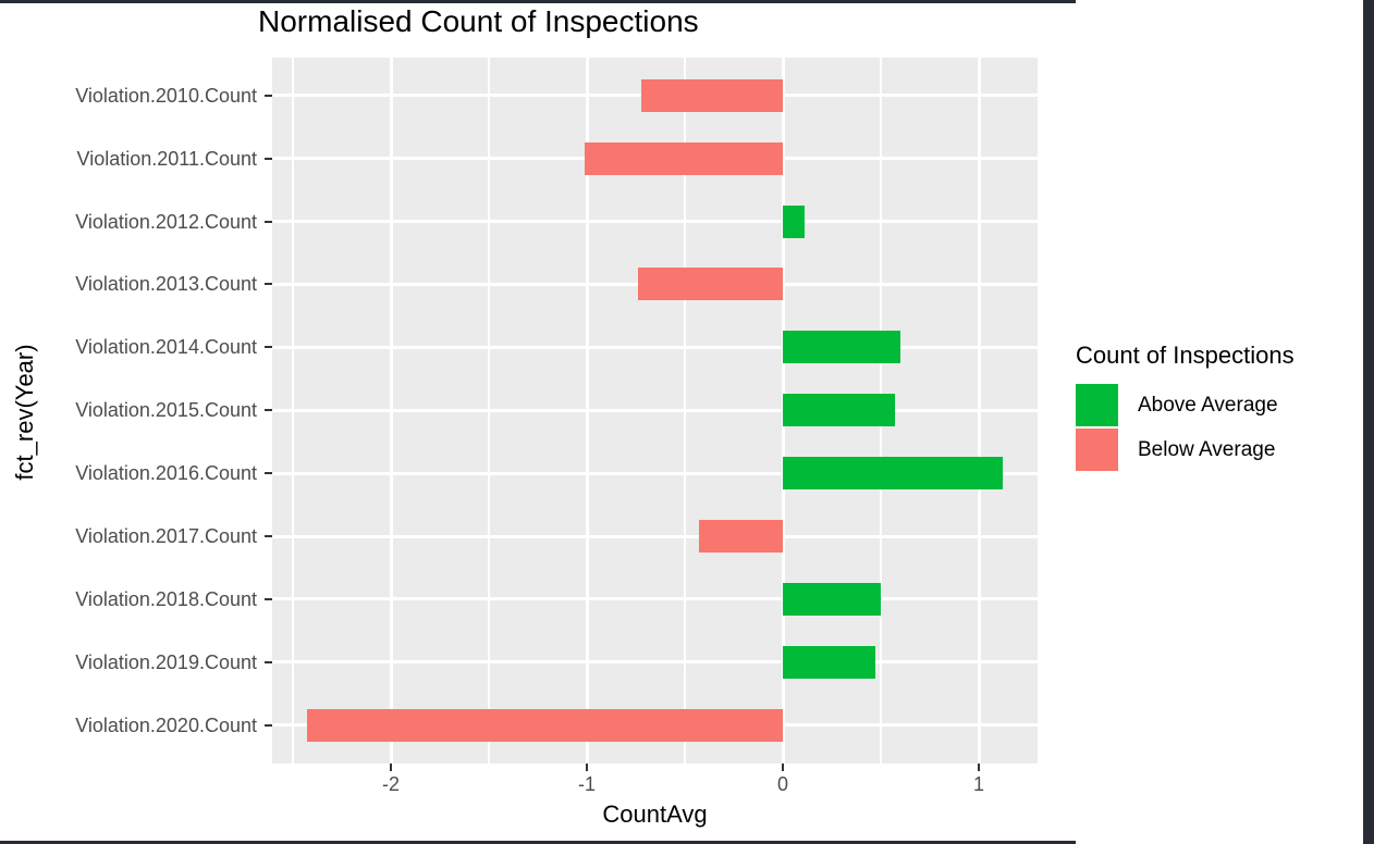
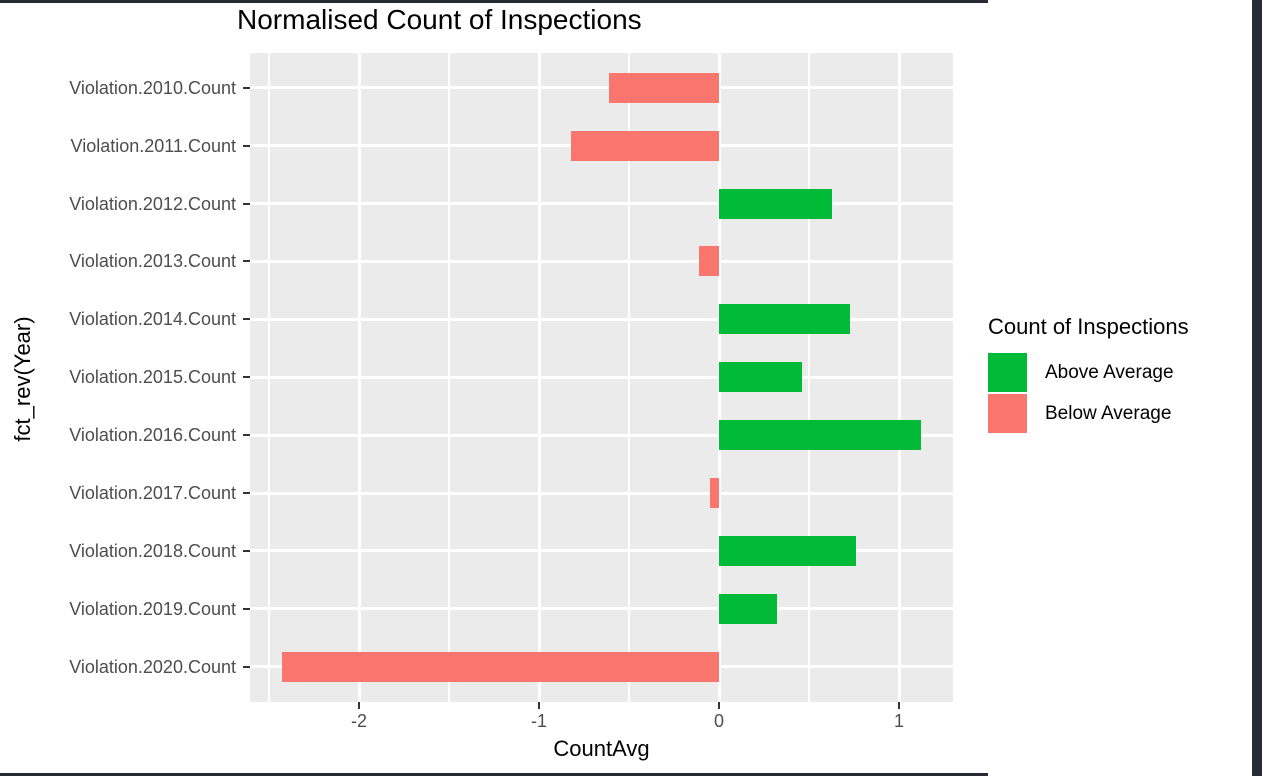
Violation.2010.Count: -0.72 -> -0.61
Violation.2011.Count: -1.01 -> -0.82
Violation.2012.Count: 0.11 -> 0.63
Violation.2013.Count: -0.74 -> -0.11
Violation.2014.Count: 0.60 -> 0.73
Violation.2015.Count: 0.57 -> 0.46
Violation.2017.Count: -0.43 -> -0.05
Violation.2018.Count: 0.50 -> 0.76
Violation.2019.Count: 0.47 -> 0.32
